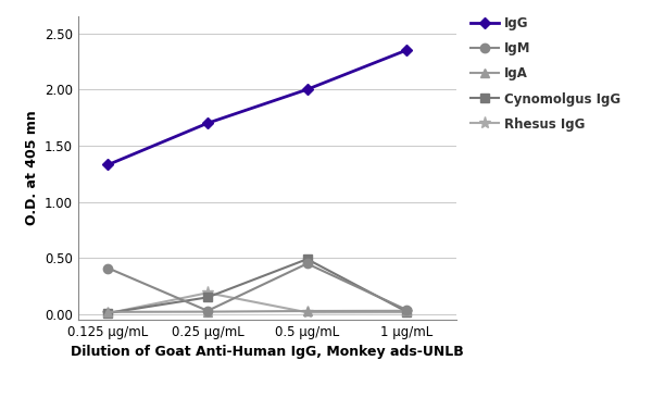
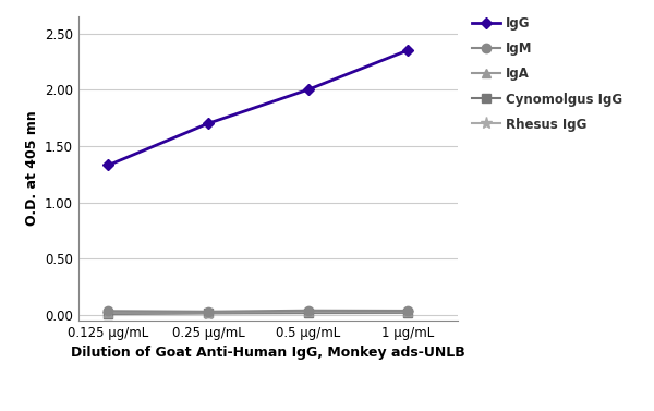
IgM/0.125 μg/mL: 0.41 -> 0.04
Cynomolgus IgG/0.25 μg/mL: 0.15 -> 0.02
Rhesus IgG/0.25 μg/mL: 0.19 -> 0.01
IgM/0.5 μg/mL: 0.45 -> 0.04
Cynomolgus IgG/0.5 μg/mL: 0.49 -> 0.02
